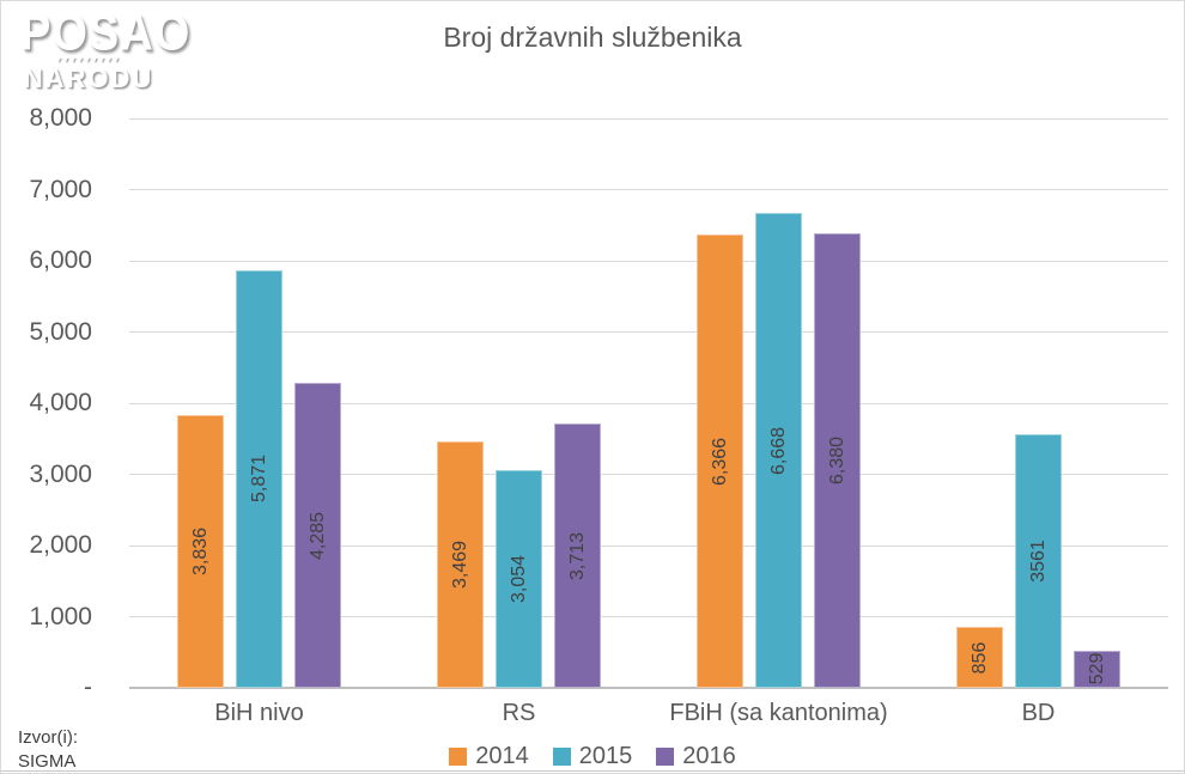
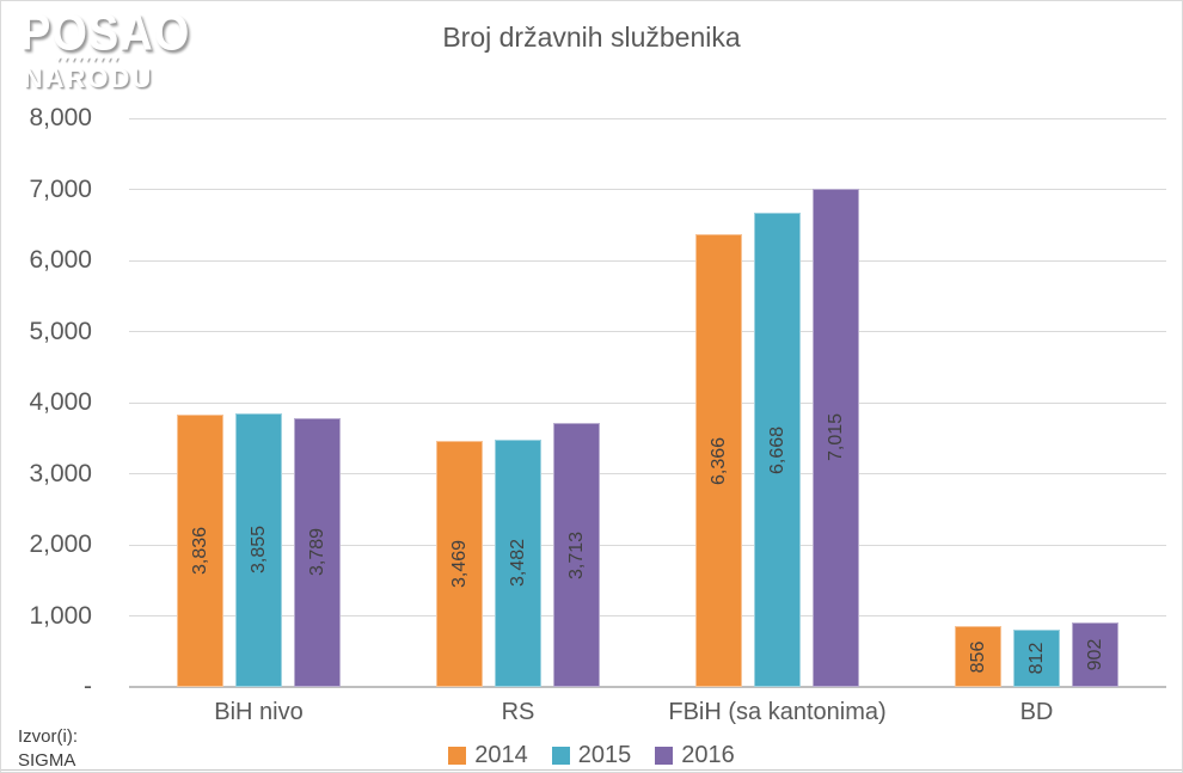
2015/BiH nivo: 5,871 -> 3,855
2016/BiH nivo: 4,285 -> 3,789
2015/RS: 3,054 -> 3,482
2016/FBiH (sa kantonima): 6,380 -> 7,015
2015/BD: 3561 -> 812
2016/BD: 529 -> 902
